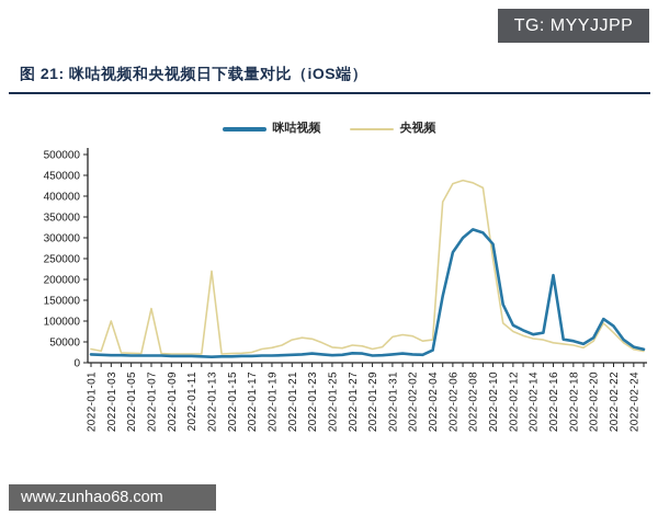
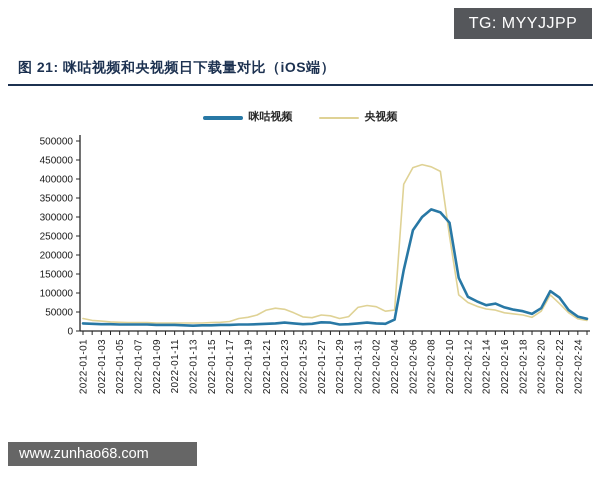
央视频/2022-01-03: 100000 -> 30000
央视频/2022-01-07: 130000 -> 20000
央视频/2022-01-13: 220000 -> 20000
咪咕视频/2022-02-16: 210000 -> 60000
